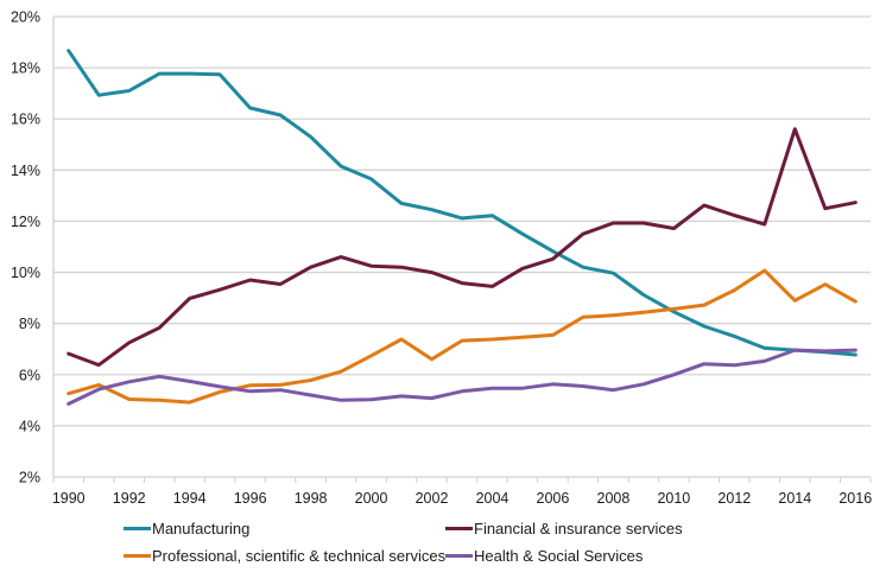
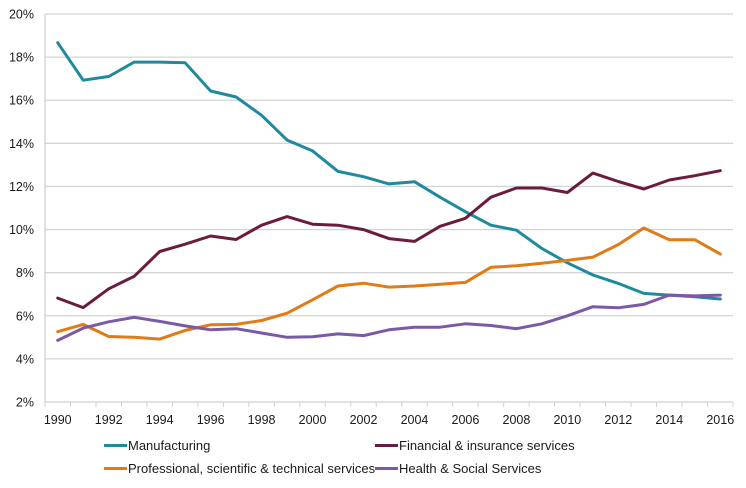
Professional, scientific & technical services/2002: 6.6% -> 7.5%
Financial & insurance services/2014: 15.6% -> 12.3%
Professional, scientific & technical services/2014: 8.9% -> 9.5%
